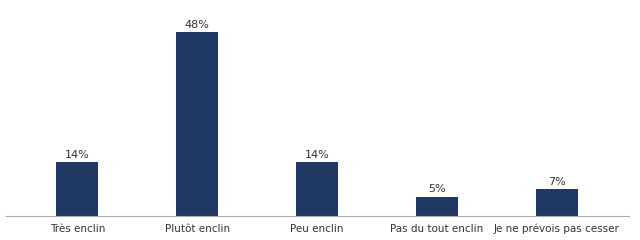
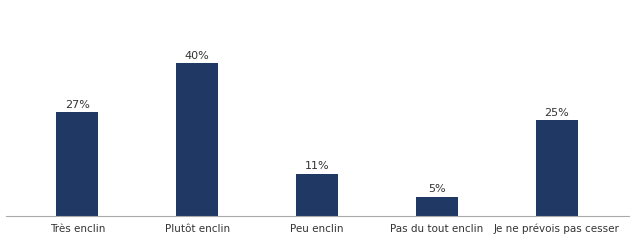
Très enclin: 14% -> 27%
Plutôt enclin: 48% -> 40%
Peu enclin: 14% -> 11%
Je ne prévois pas cesser: 7% -> 25%
